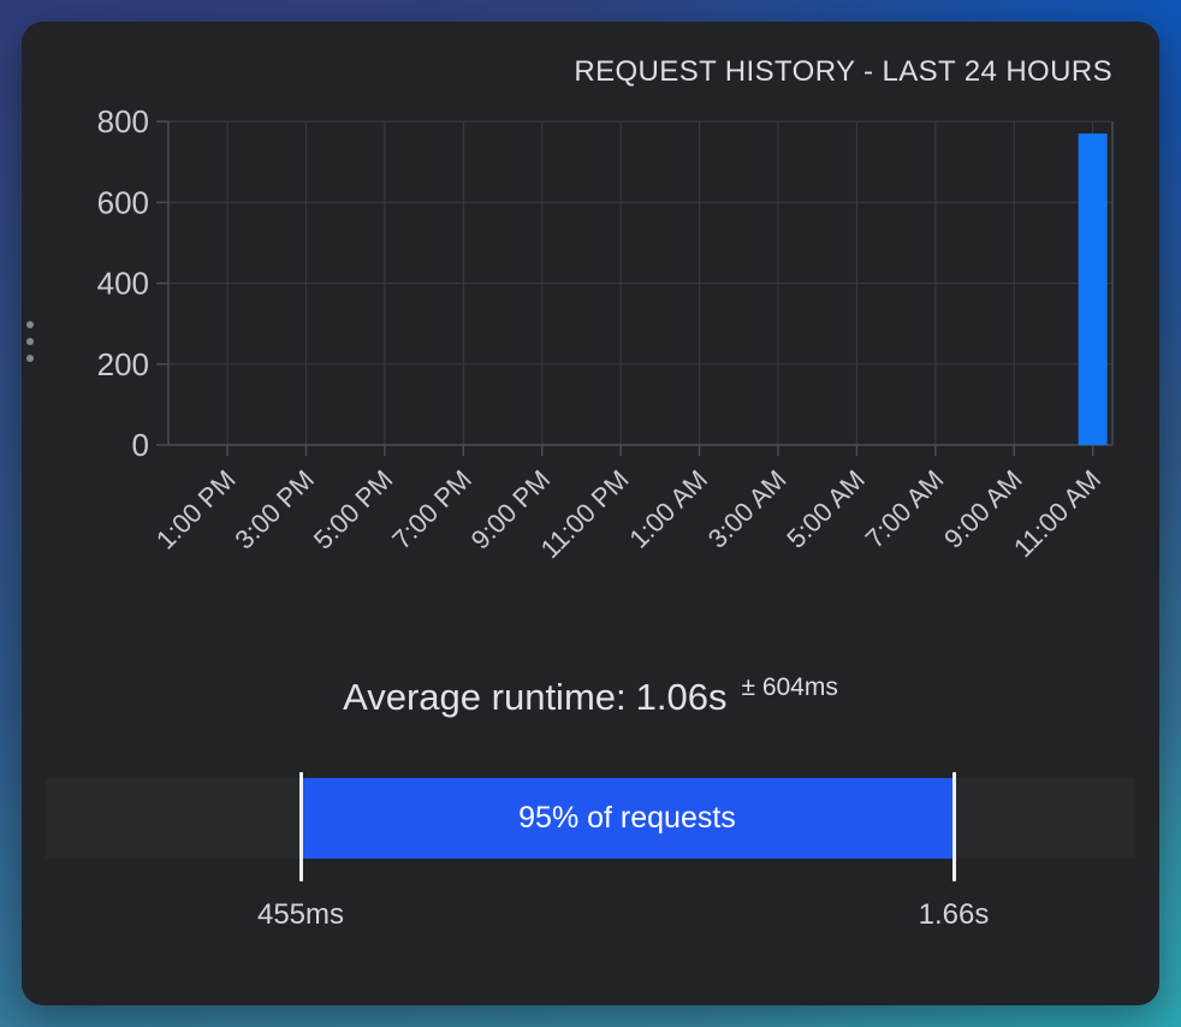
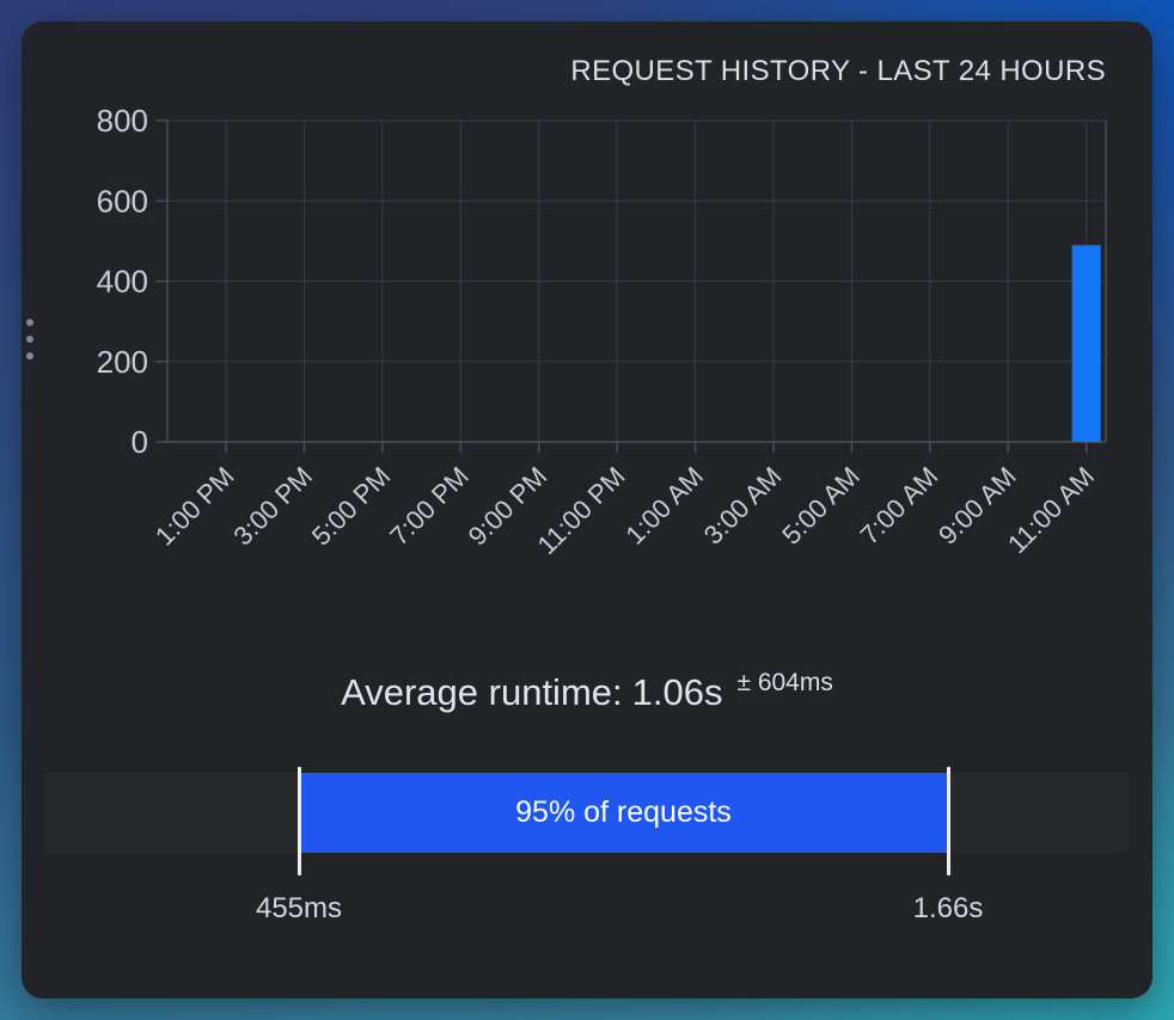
11:00 AM: 770 -> 490
